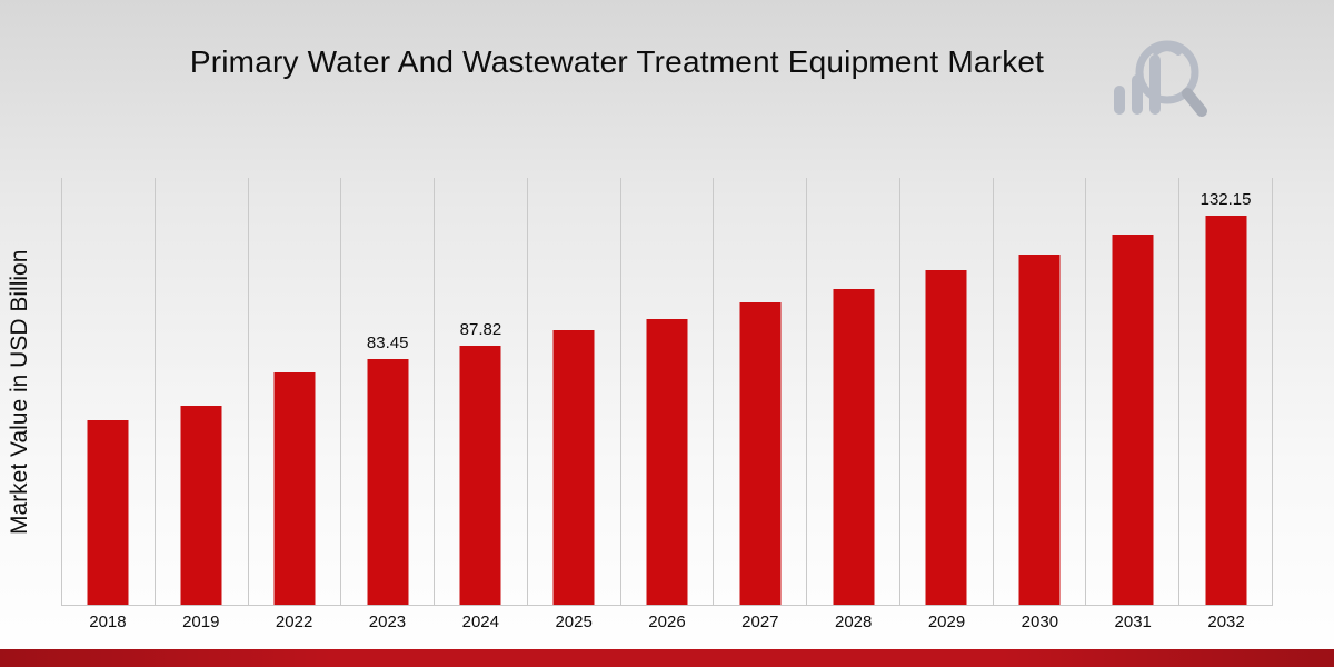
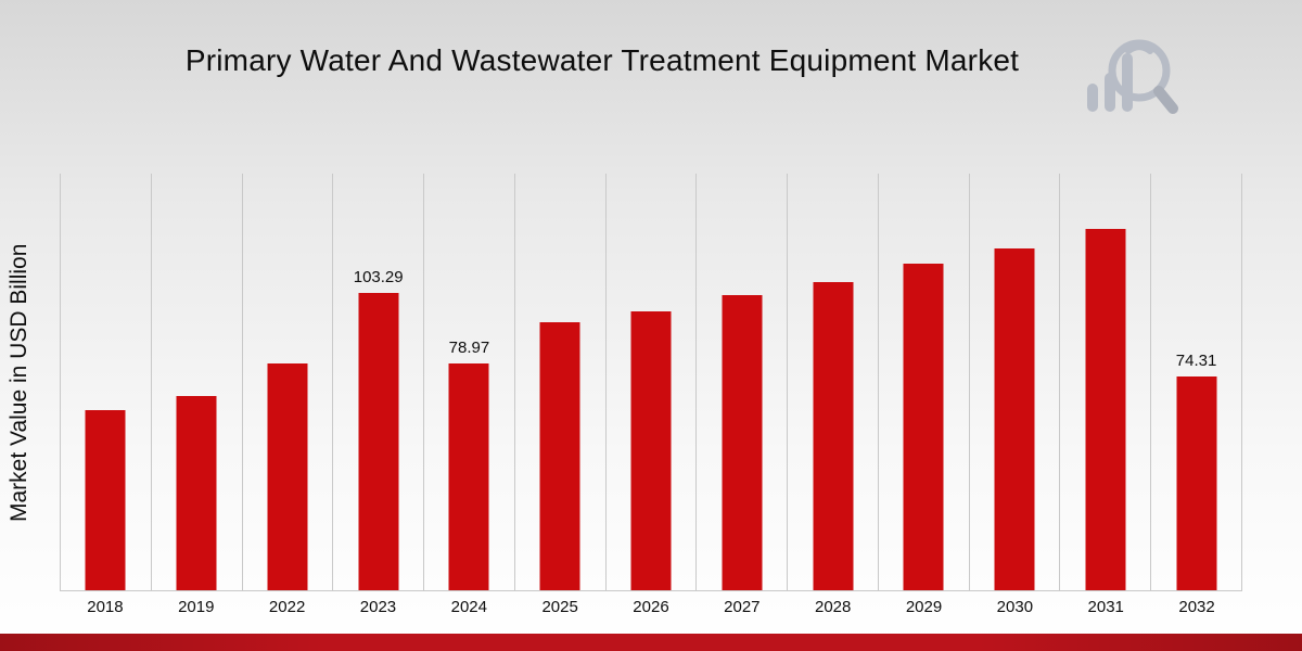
2023: 83.45 -> 103.29
2024: 87.82 -> 78.97
2032: 132.15 -> 74.31
